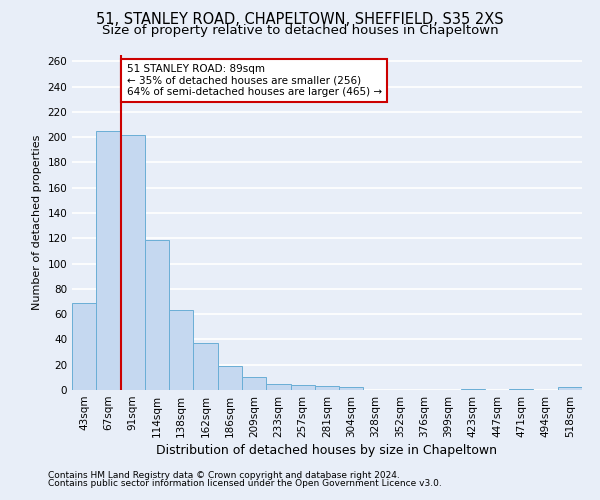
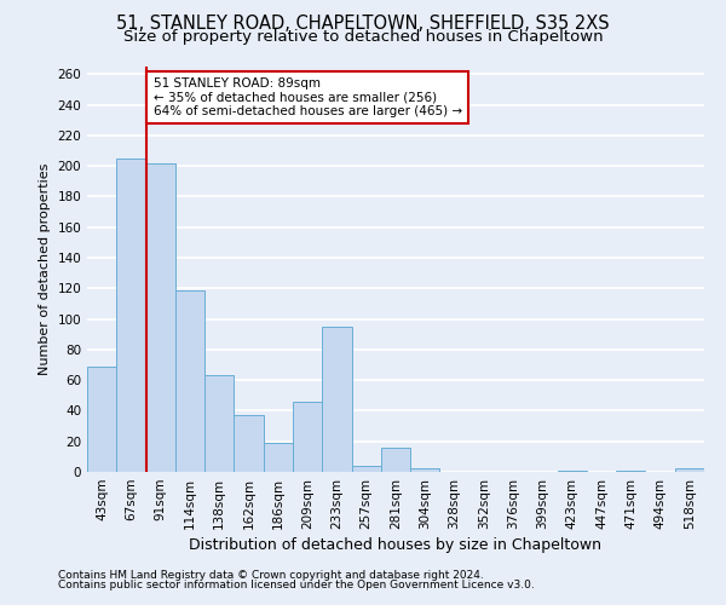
209sqm: 10 -> 46
233sqm: 5 -> 95
281sqm: 3 -> 16
